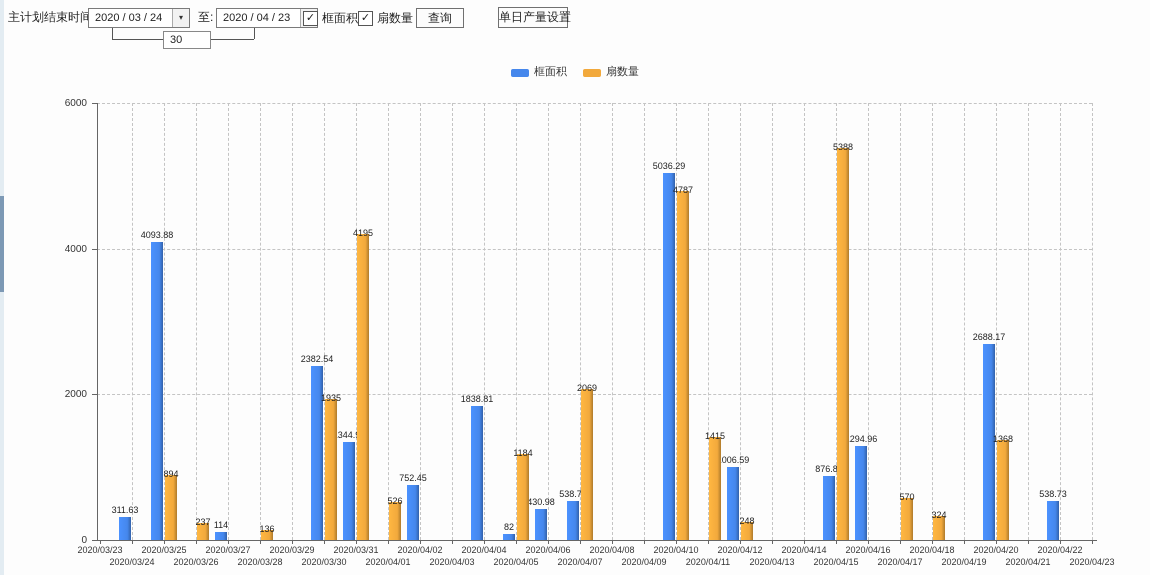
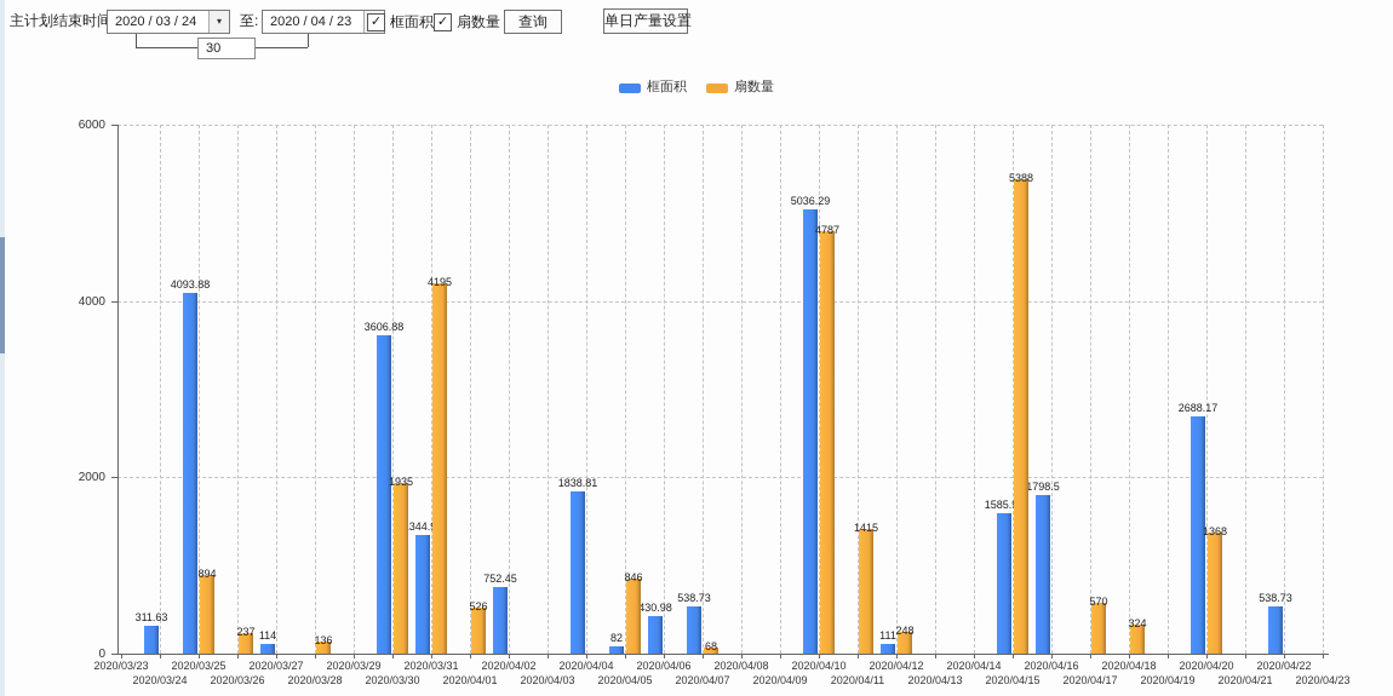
框面积/2020/03/30: 2382.54 -> 3606.88
扇数量/2020/04/05: 1184 -> 846
扇数量/2020/04/07: 2069 -> 68
框面积/2020/04/12: 1006.59 -> 111
框面积/2020/04/15: 876.81 -> 1585.96
框面积/2020/04/16: 1294.96 -> 1798.5
